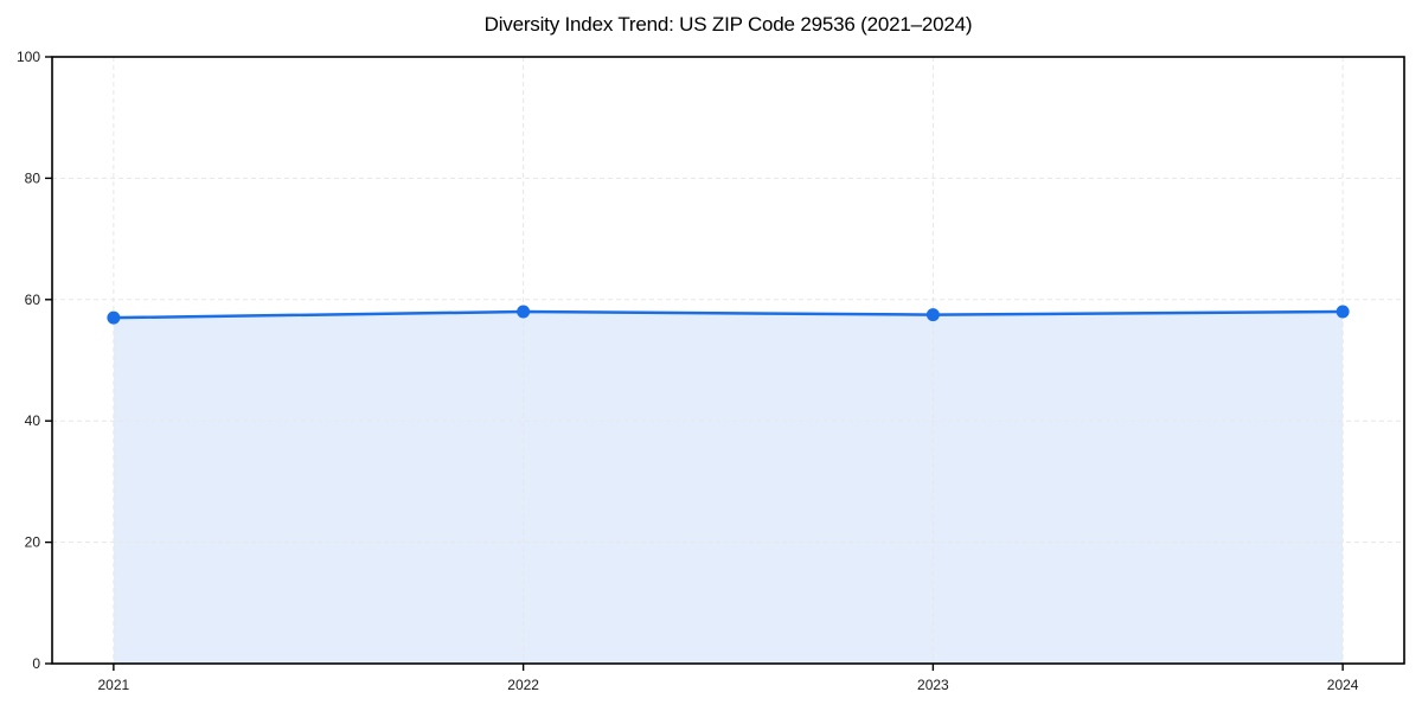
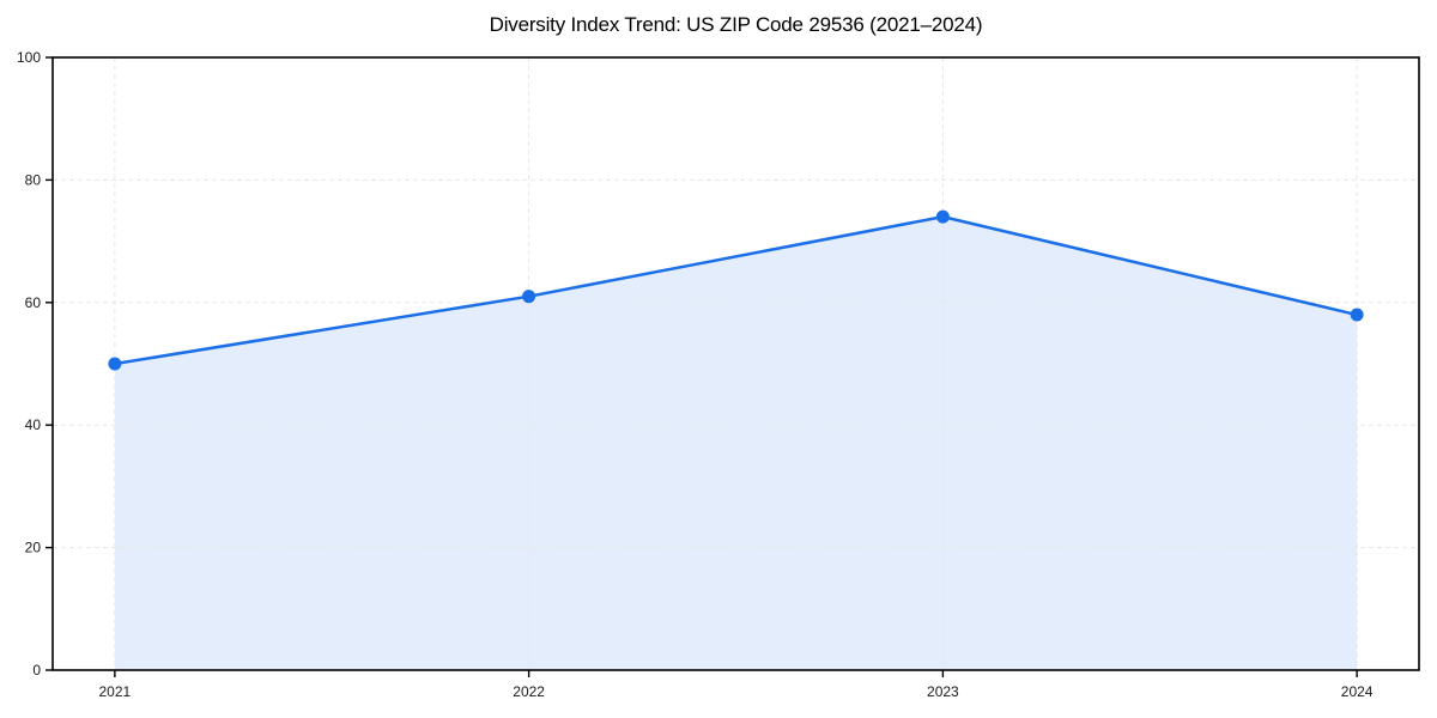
2021: 57 -> 50
2022: 58 -> 61
2023: 58 -> 74
